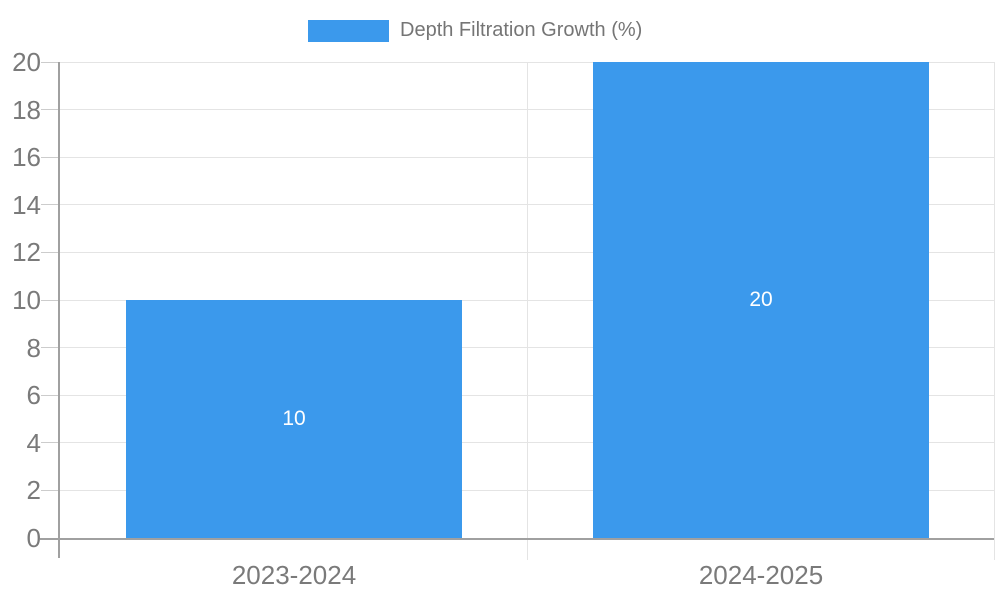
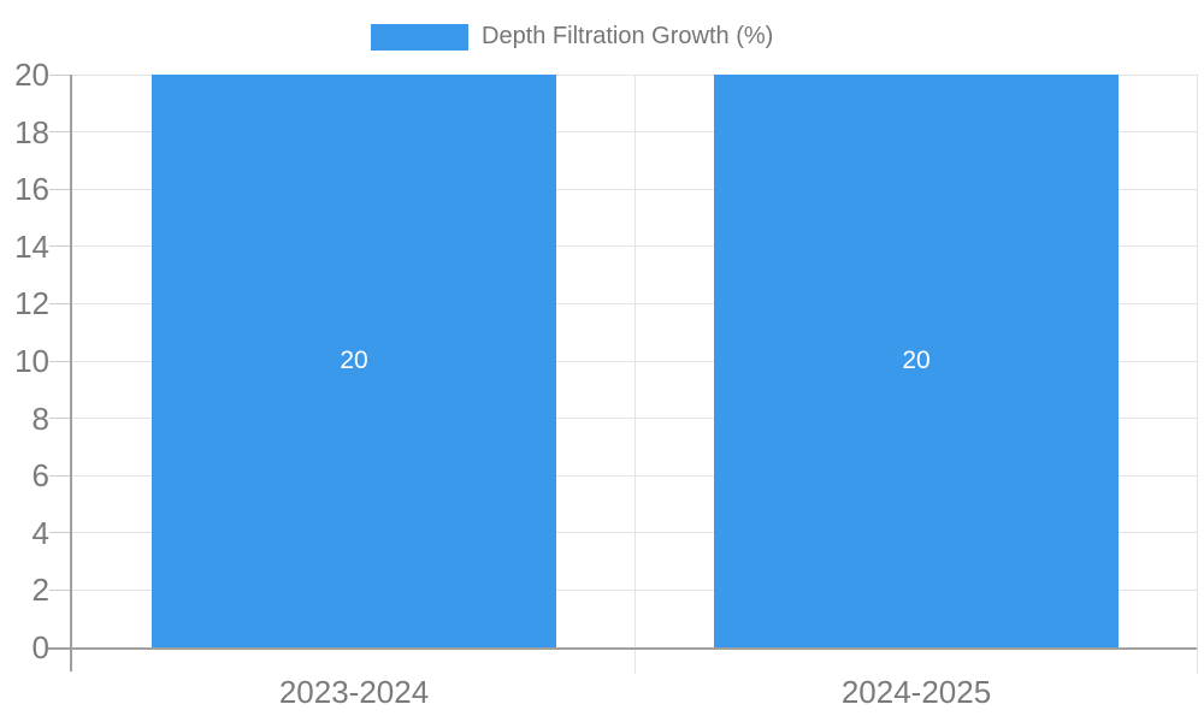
2023-2024: 10 -> 20
